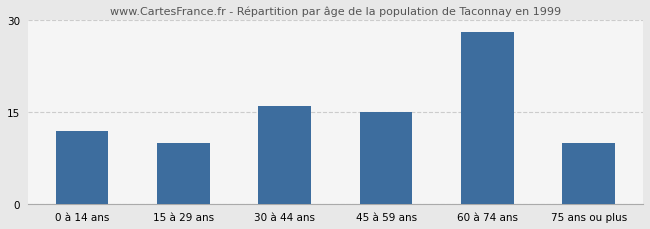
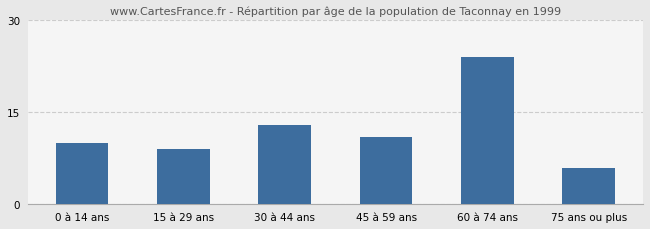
0 à 14 ans: 12 -> 10
15 à 29 ans: 10 -> 9
30 à 44 ans: 16 -> 13
45 à 59 ans: 15 -> 11
60 à 74 ans: 28 -> 24
75 ans ou plus: 10 -> 6
